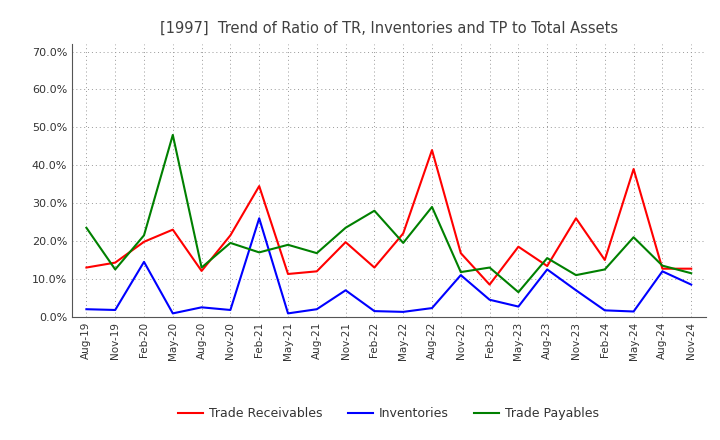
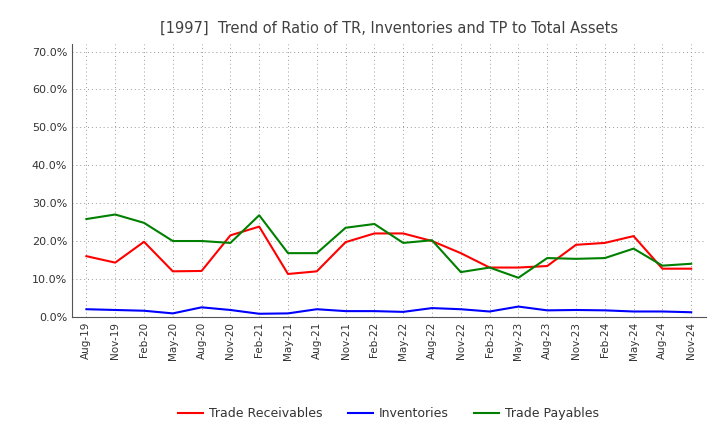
Trade Receivables/Aug-19: 13.0% -> 16.0%
Trade Payables/Aug-19: 23.5% -> 25.8%
Trade Payables/Nov-19: 12.5% -> 27.0%
Inventories/Feb-20: 14.5% -> 1.6%
Trade Payables/Feb-20: 21.5% -> 24.8%
Trade Receivables/May-20: 23.0% -> 12.0%
Trade Payables/May-20: 48.0% -> 20.0%
Trade Payables/Aug-20: 13.0% -> 20.0%
Trade Receivables/Feb-21: 34.5% -> 23.8%
Inventories/Feb-21: 26.0% -> 0.8%
Trade Payables/Feb-21: 17.0% -> 26.8%
Trade Payables/May-21: 19.0% -> 16.8%
Inventories/Nov-21: 7.0% -> 1.5%
Trade Receivables/Feb-22: 13.0% -> 22.0%
Trade Payables/Feb-22: 28.0% -> 24.5%
Trade Receivables/Aug-22: 44.0% -> 20.0%
Trade Payables/Aug-22: 29.0% -> 20.2%
Inventories/Nov-22: 11.0% -> 2.0%
Trade Receivables/Feb-23: 8.5% -> 13.0%
Inventories/Feb-23: 4.5% -> 1.4%
Trade Receivables/May-23: 18.5% -> 13.0%
Trade Payables/May-23: 6.5% -> 10.3%
Inventories/Aug-23: 12.5% -> 1.7%
Trade Receivables/Nov-23: 26.0% -> 19.0%
Inventories/Nov-23: 7.0% -> 1.8%
Trade Payables/Nov-23: 11.0% -> 15.3%
Trade Receivables/Feb-24: 15.0% -> 19.5%
Trade Payables/Feb-24: 12.5% -> 15.5%
Trade Receivables/May-24: 39.0% -> 21.3%
Trade Payables/May-24: 21.0% -> 18.0%
Inventories/Aug-24: 12.0% -> 1.4%
Inventories/Nov-24: 8.5% -> 1.2%
Trade Payables/Nov-24: 11.5% -> 14.0%
